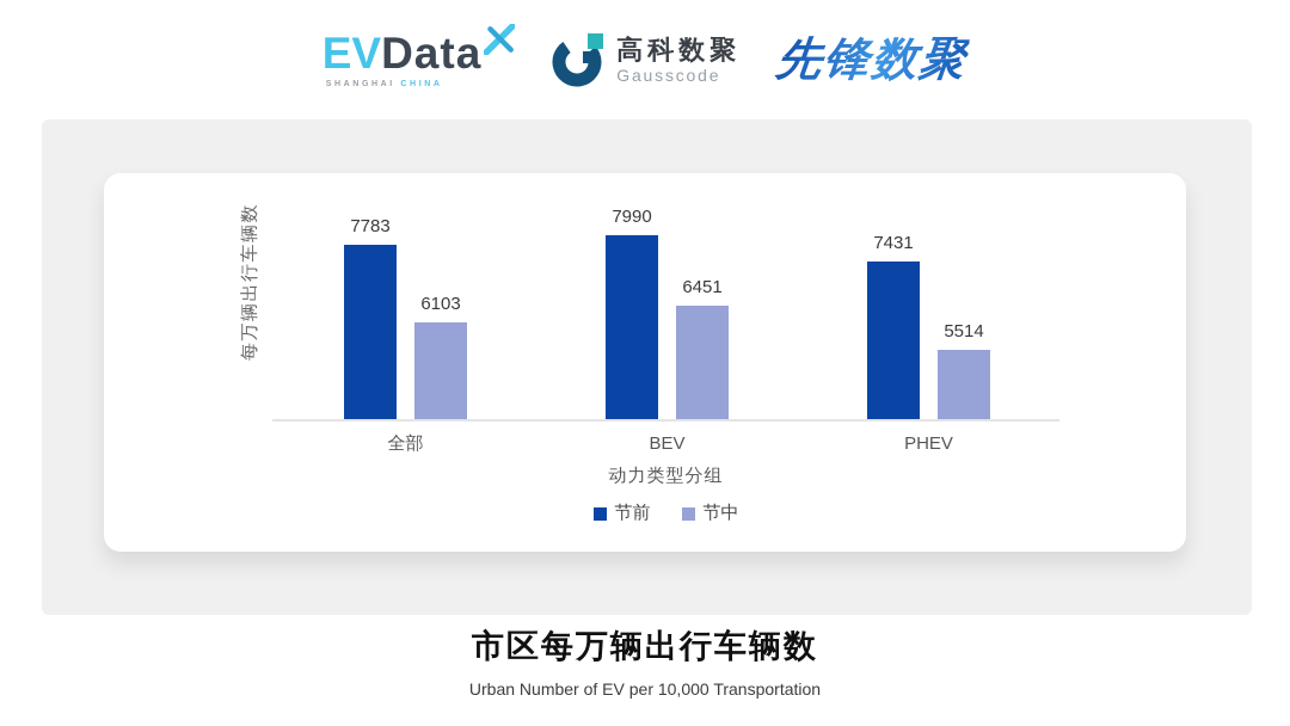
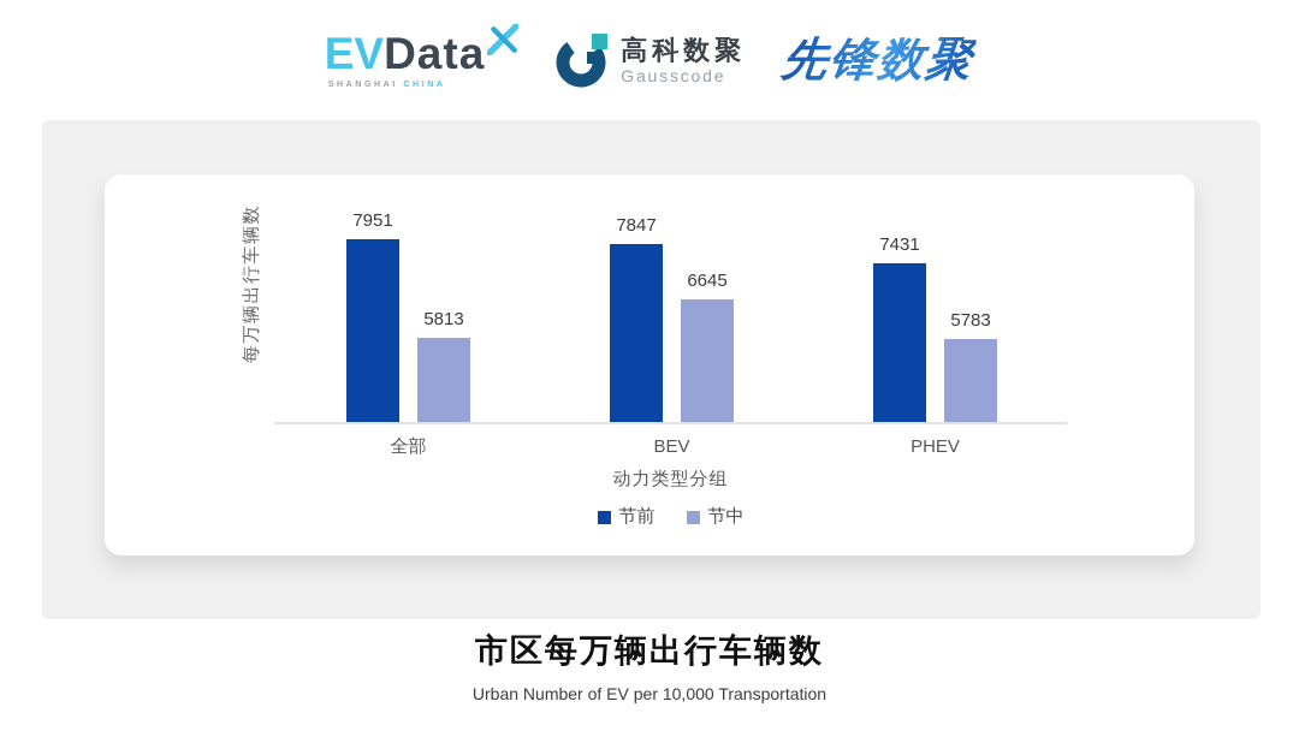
节前/全部: 7783 -> 7951
节中/全部: 6103 -> 5813
节前/BEV: 7990 -> 7847
节中/BEV: 6451 -> 6645
节中/PHEV: 5514 -> 5783
